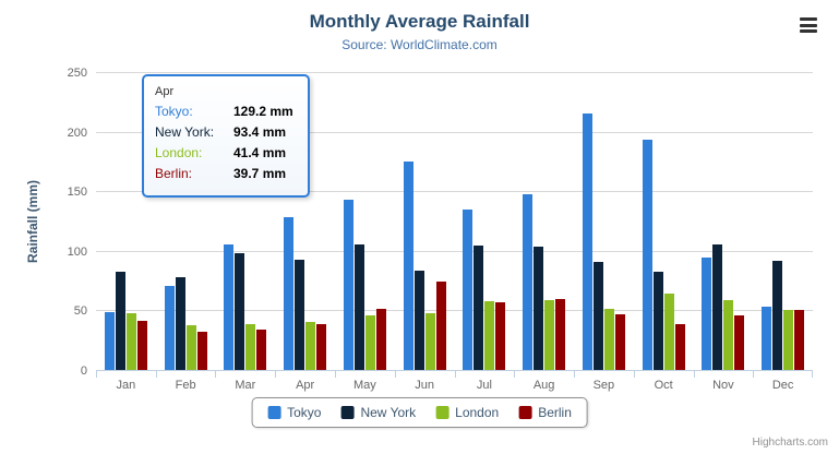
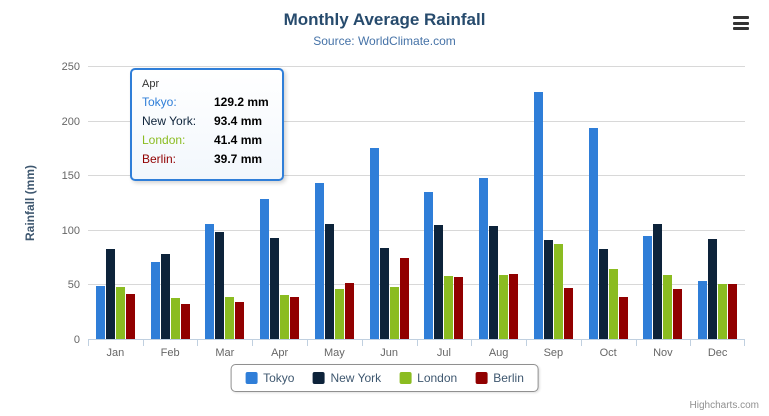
Tokyo/Sep: 216 -> 227
London/Sep: 52 -> 88
